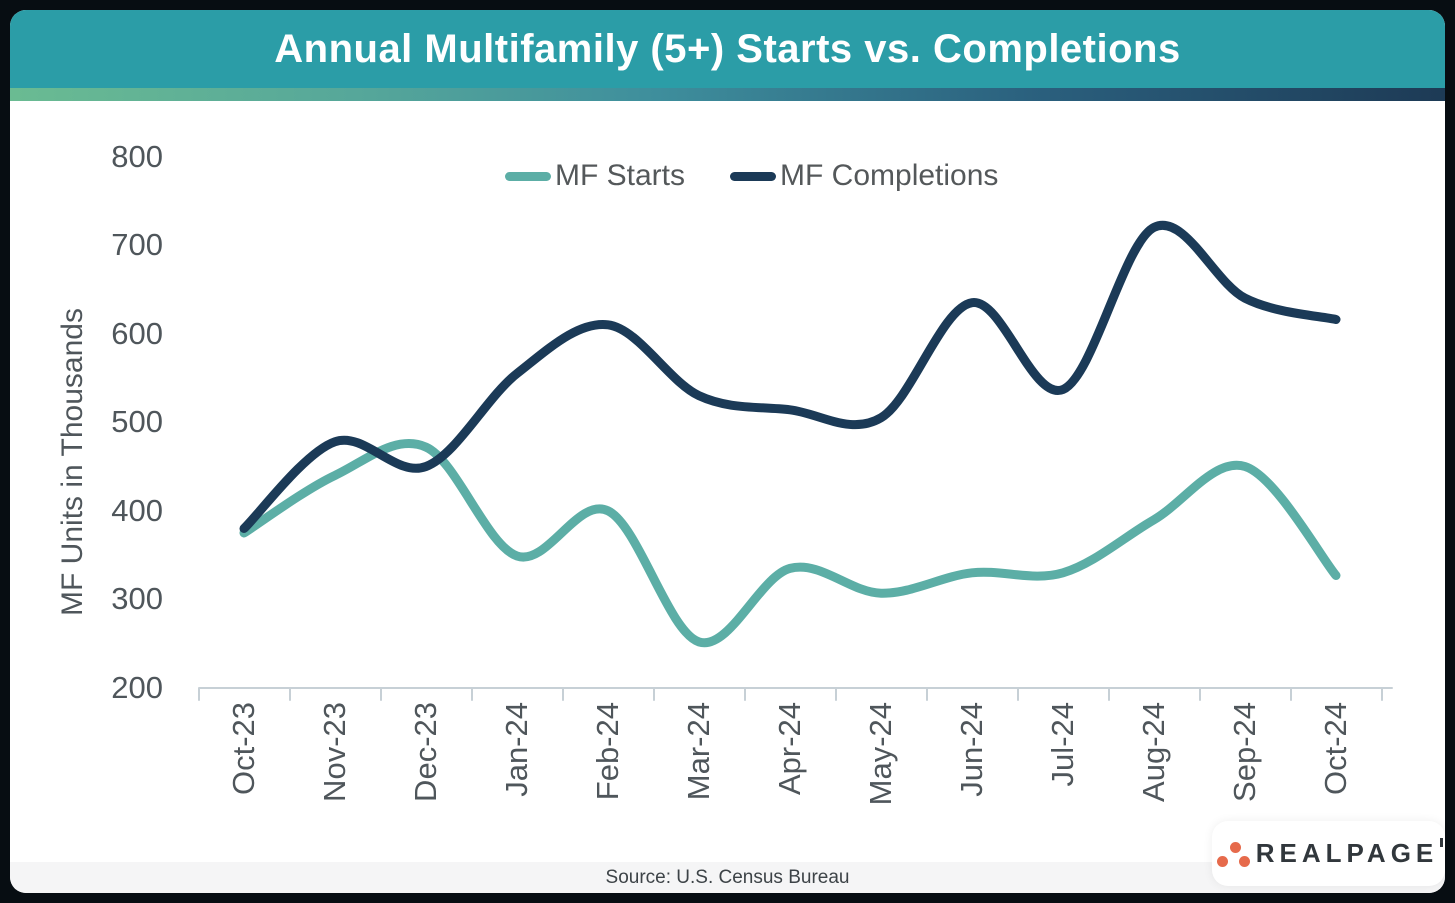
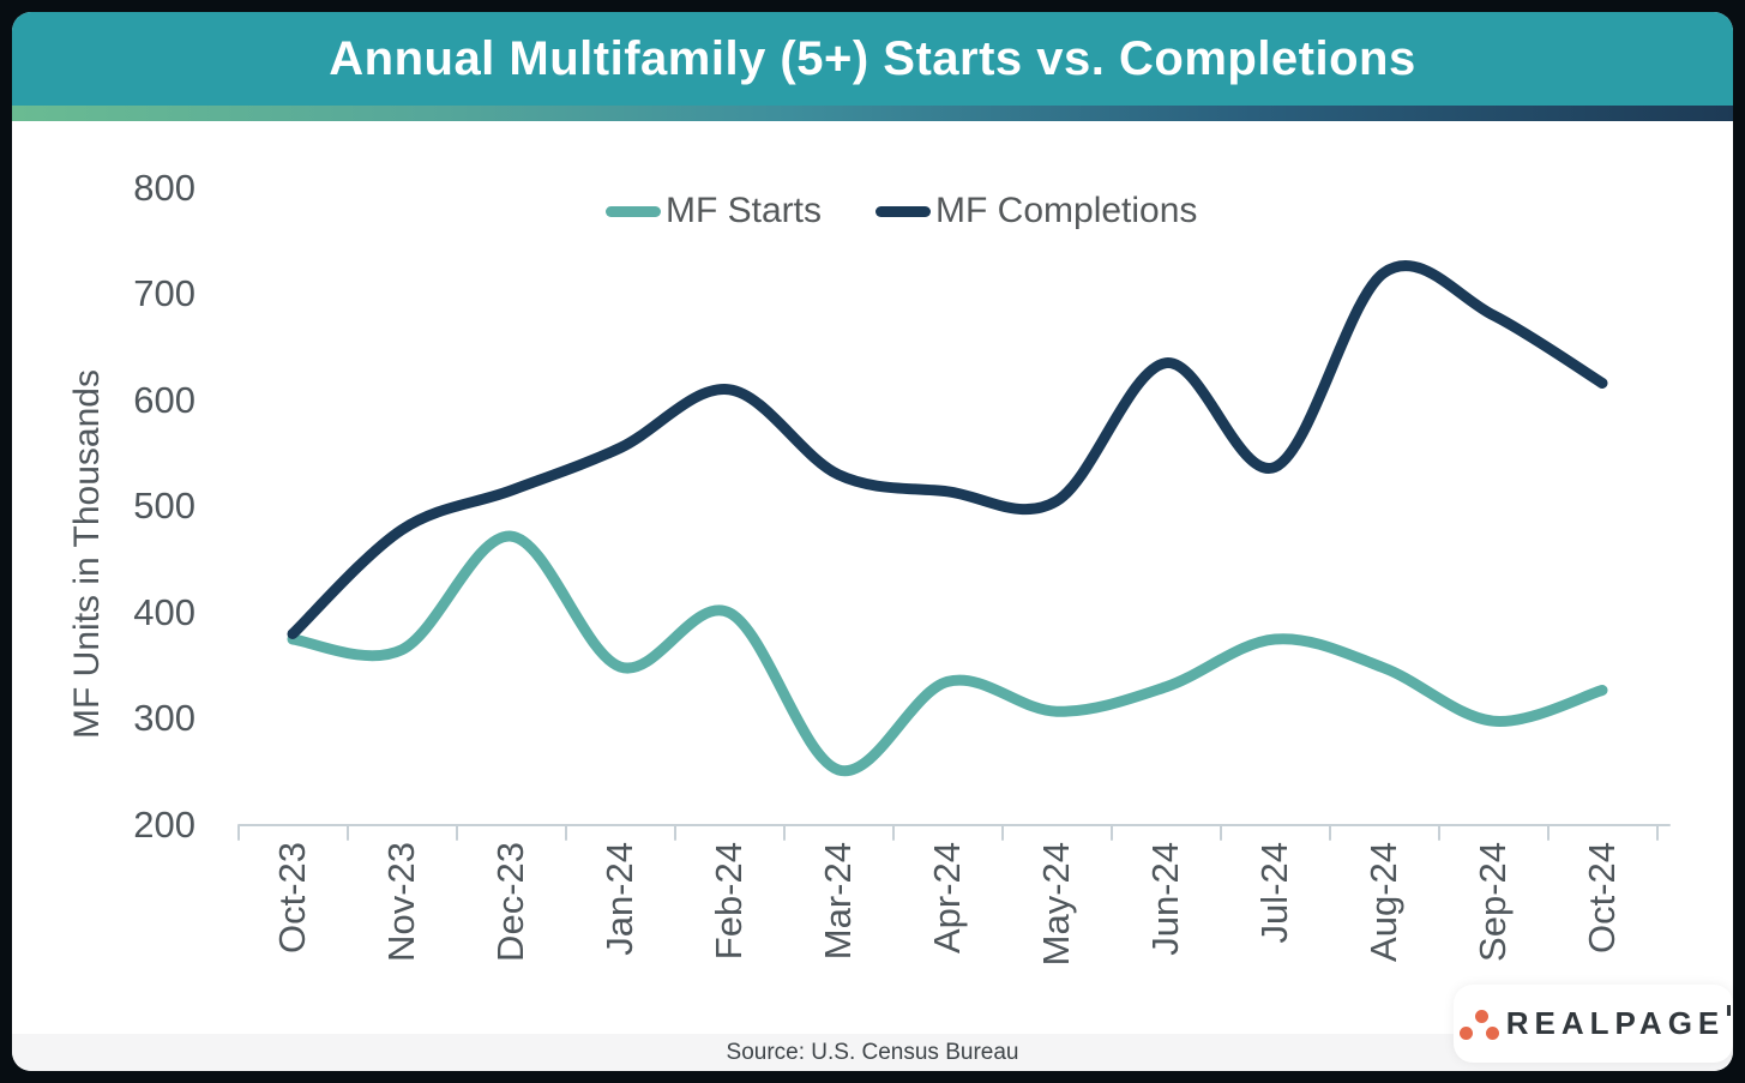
MF Starts/Nov-23: 440 -> 360
MF Completions/Dec-23: 450 -> 520
MF Starts/Jul-24: 330 -> 380
MF Starts/Aug-24: 390 -> 350
MF Starts/Sep-24: 450 -> 300
MF Completions/Sep-24: 640 -> 680
